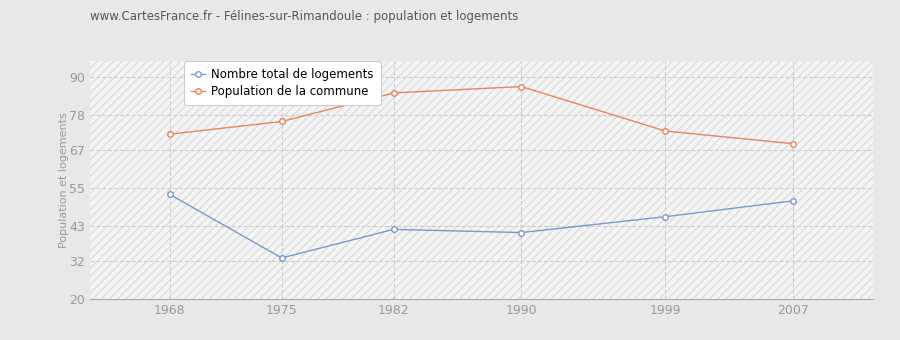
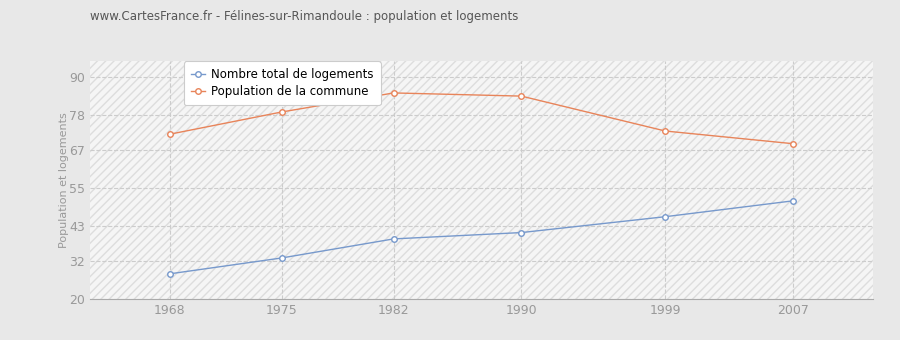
Nombre total de logements/1968: 53 -> 28
Population de la commune/1975: 76 -> 79
Nombre total de logements/1982: 42 -> 39
Population de la commune/1990: 87 -> 84
